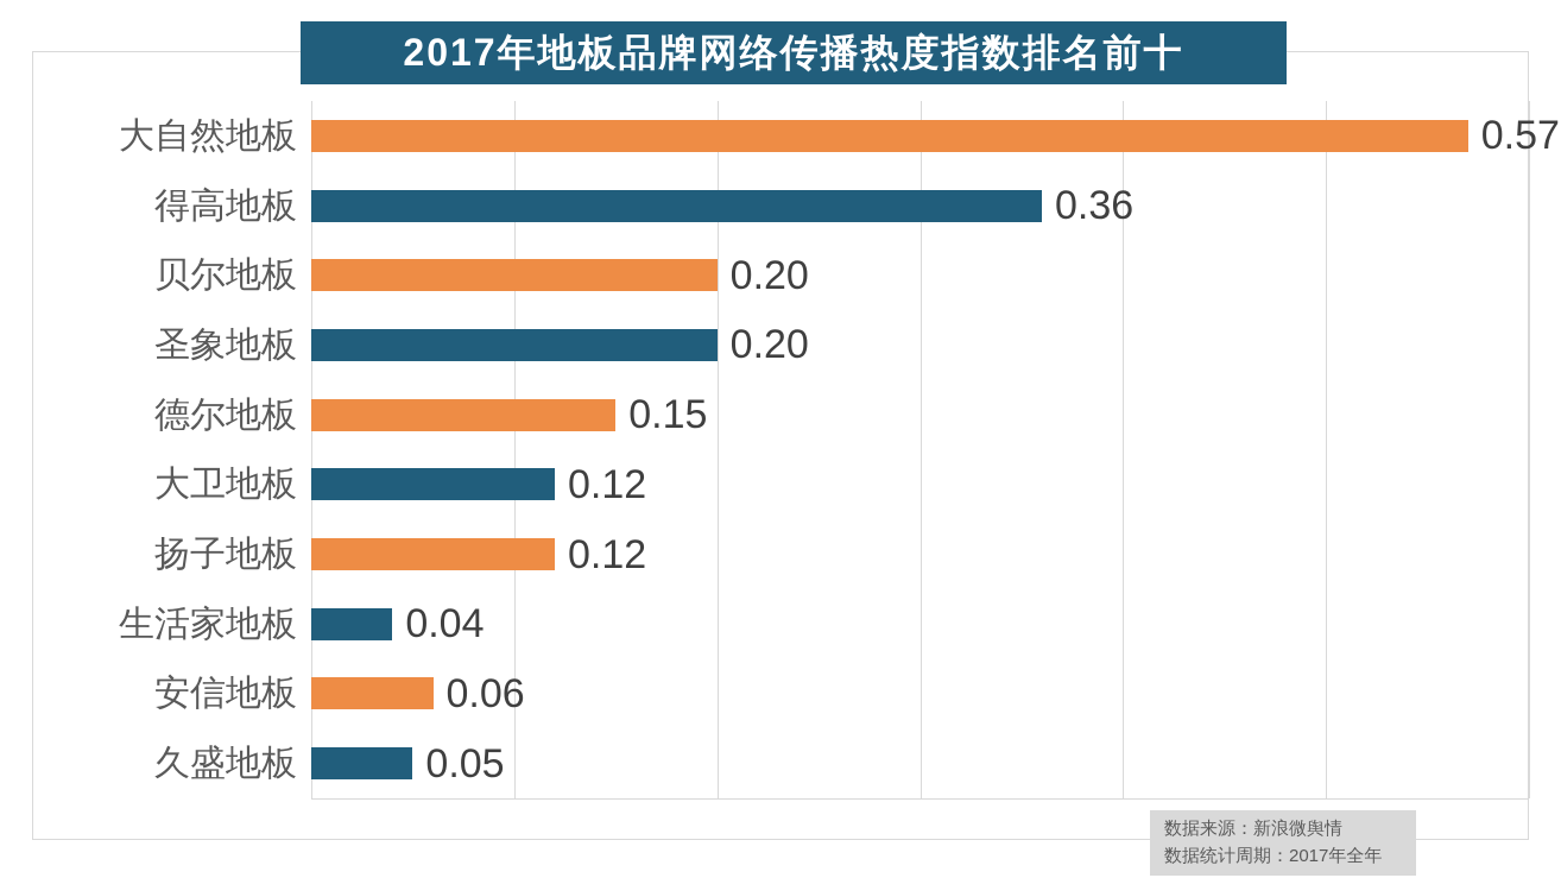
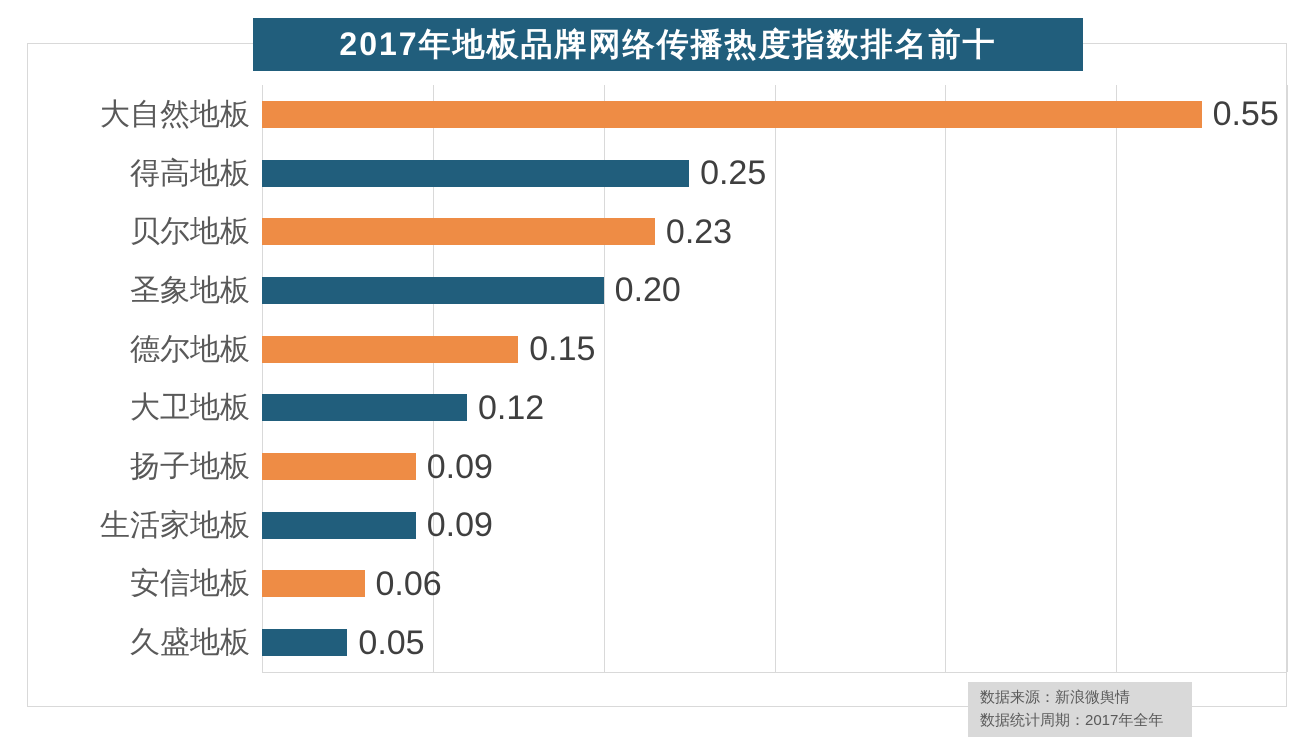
大自然地板: 0.57 -> 0.55
得高地板: 0.36 -> 0.25
贝尔地板: 0.20 -> 0.23
扬子地板: 0.12 -> 0.09
生活家地板: 0.04 -> 0.09
